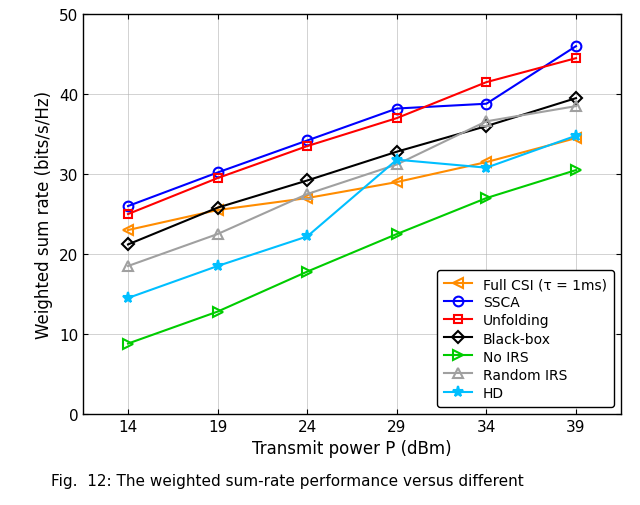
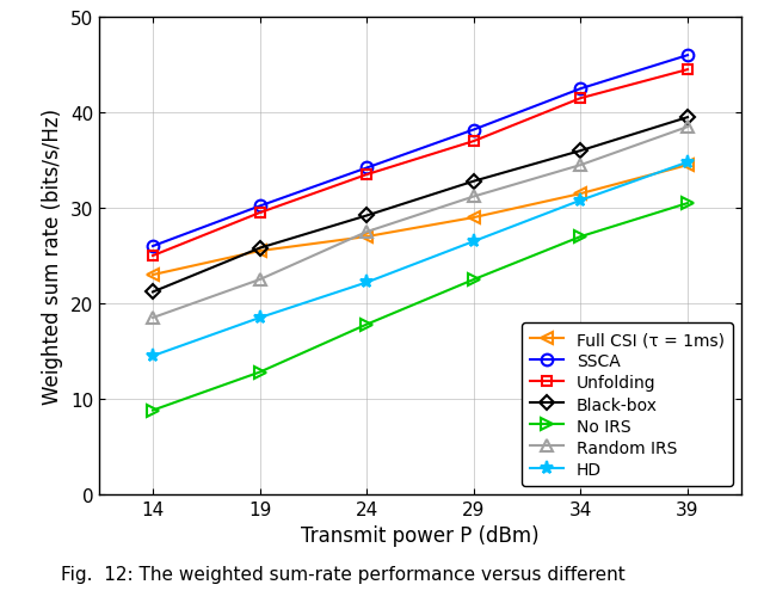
HD/29: 31.8 -> 26.5
SSCA/34: 38.8 -> 42.5
Random IRS/34: 36.6 -> 34.5
